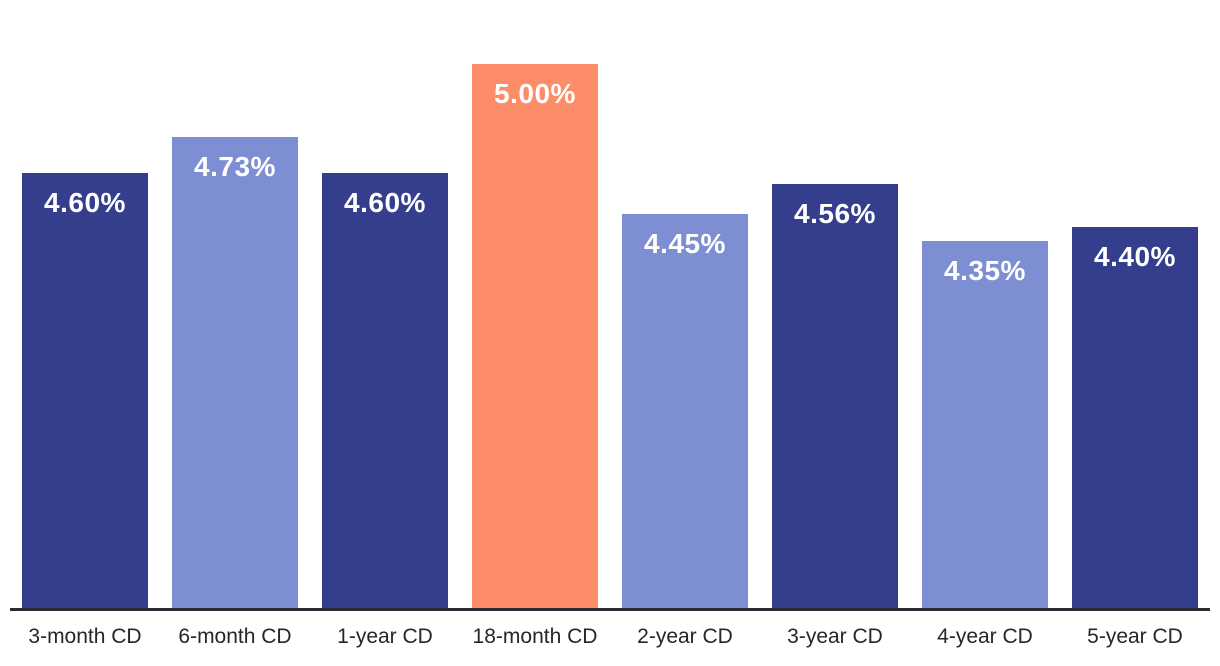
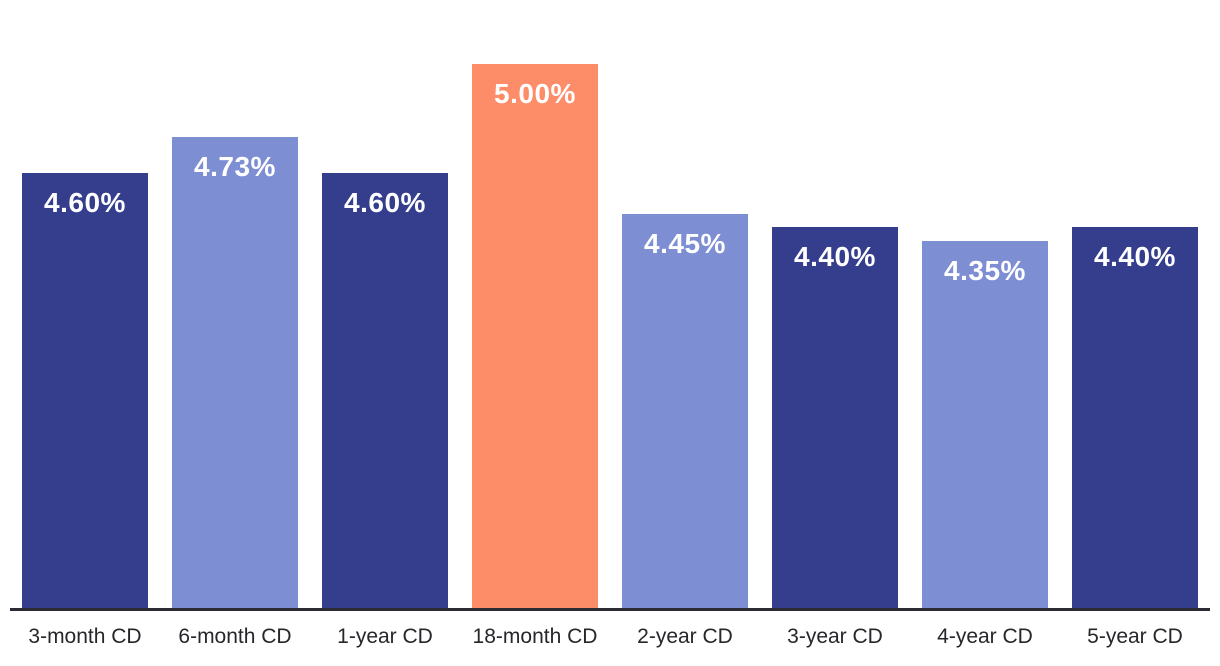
3-year CD: 4.56% -> 4.40%
